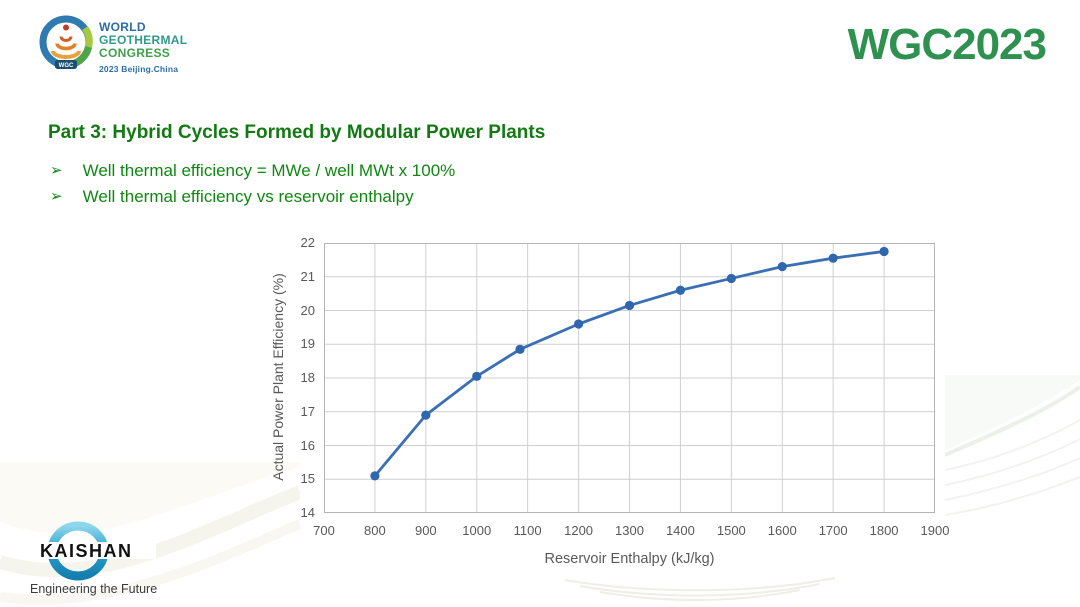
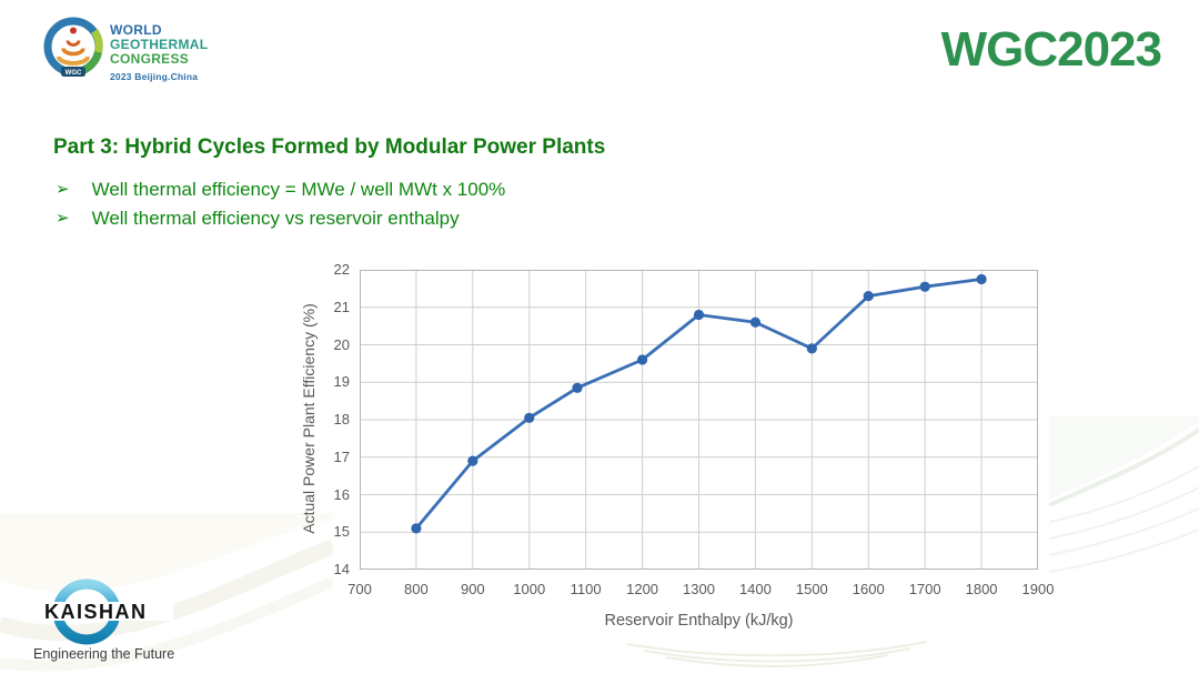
1300: 20.1 -> 20.8
1500: 20.9 -> 19.9
